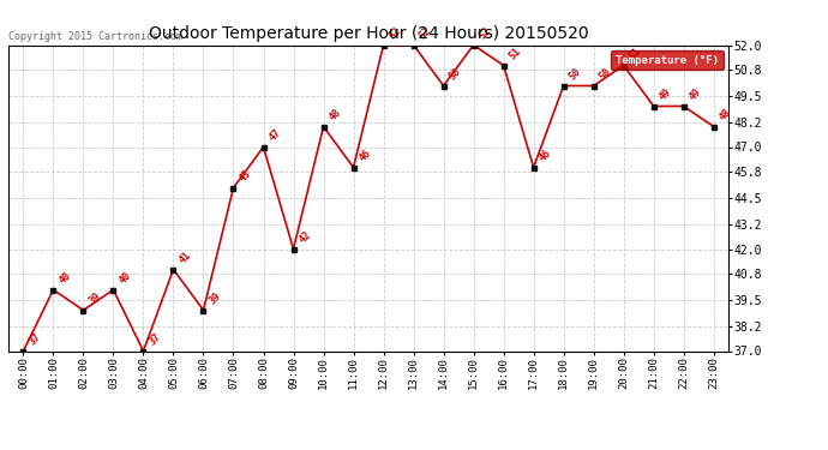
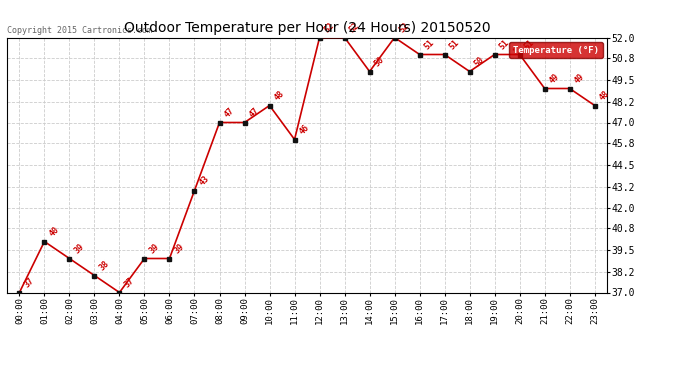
03:00: 40 -> 38
05:00: 41 -> 39
07:00: 45 -> 43
09:00: 42 -> 47
17:00: 46 -> 51
19:00: 50 -> 51
